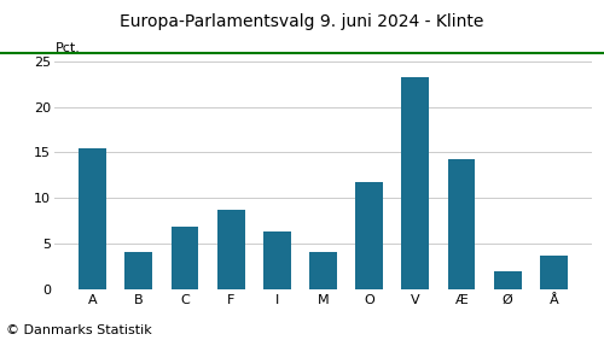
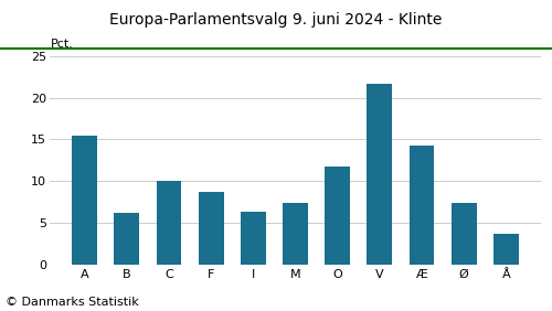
B: 4.0 -> 6.2
C: 6.9 -> 10.0
M: 4.1 -> 7.4
V: 23.3 -> 21.6
Ø: 1.9 -> 7.4
